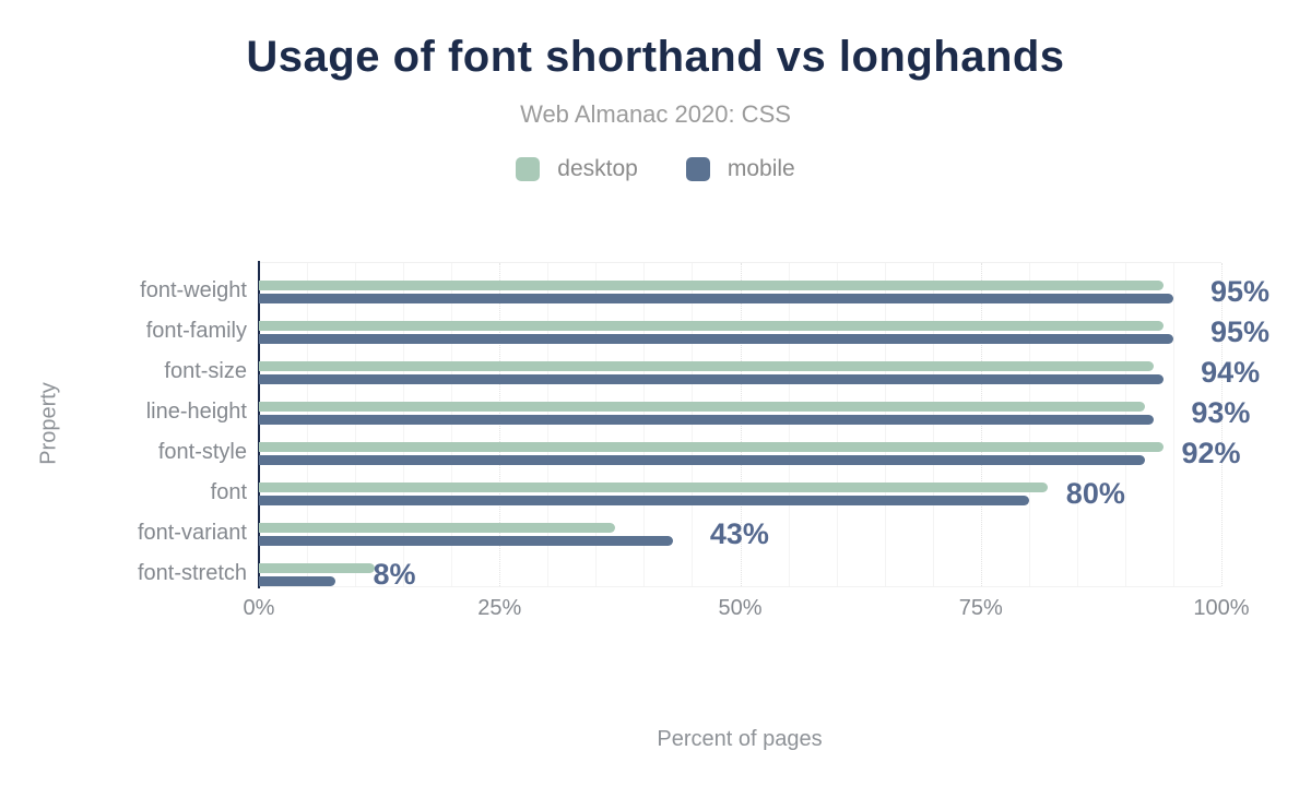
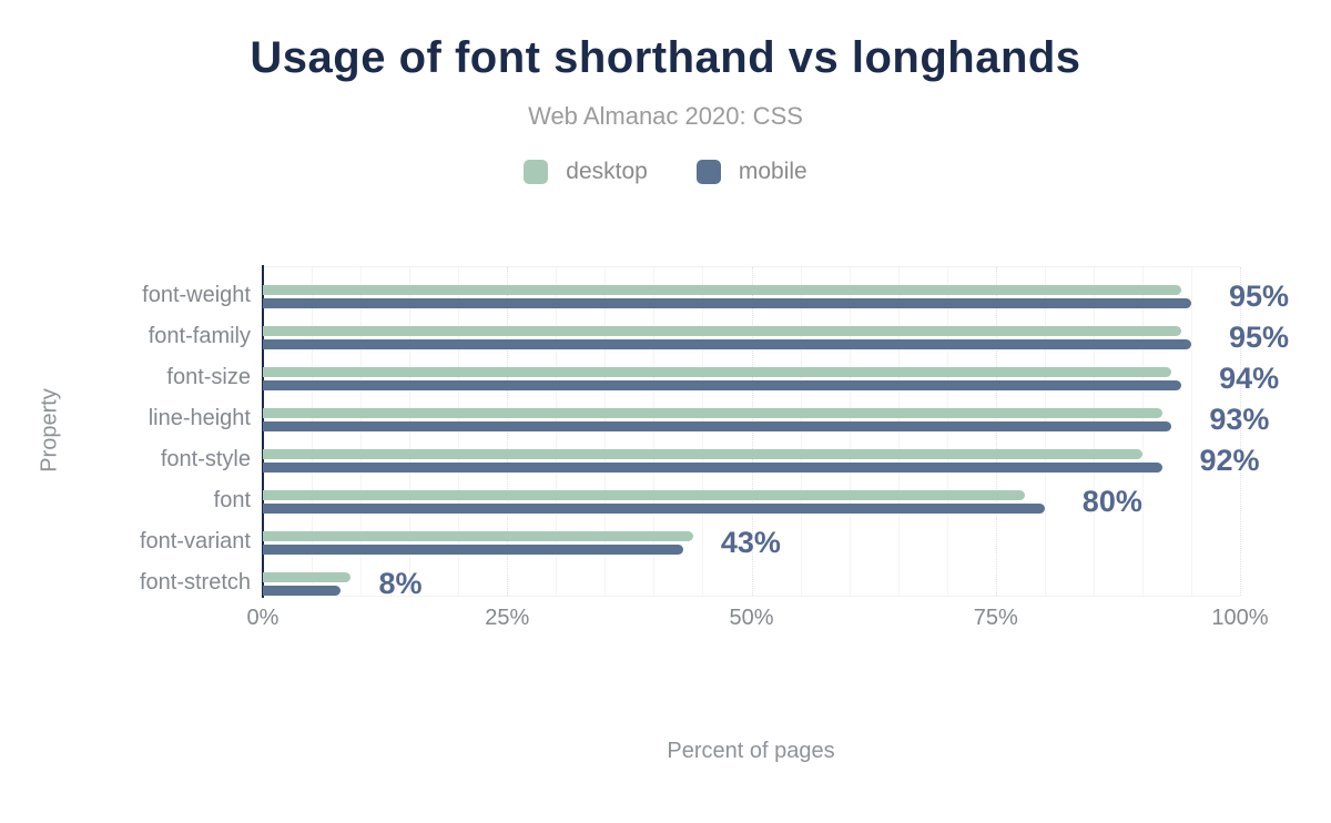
desktop/font-style: 94% -> 90%
desktop/font: 82% -> 78%
desktop/font-variant: 37% -> 44%
desktop/font-stretch: 12% -> 9%
